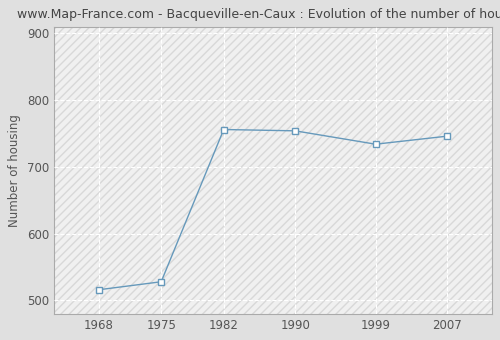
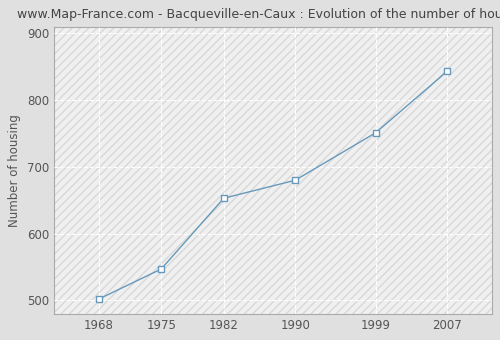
1968: 516 -> 502
1975: 528 -> 547
1982: 756 -> 653
1990: 754 -> 680
1999: 734 -> 751
2007: 746 -> 843
